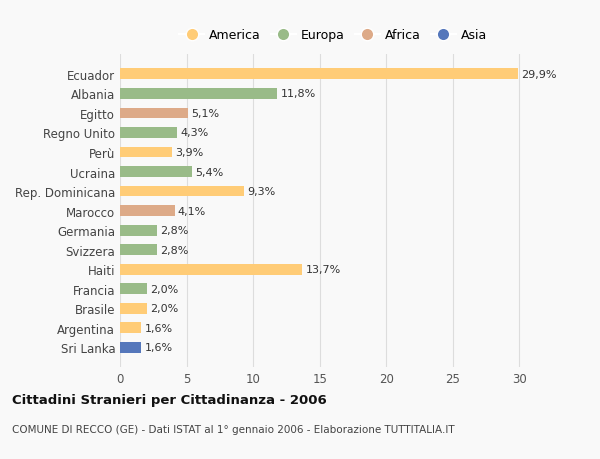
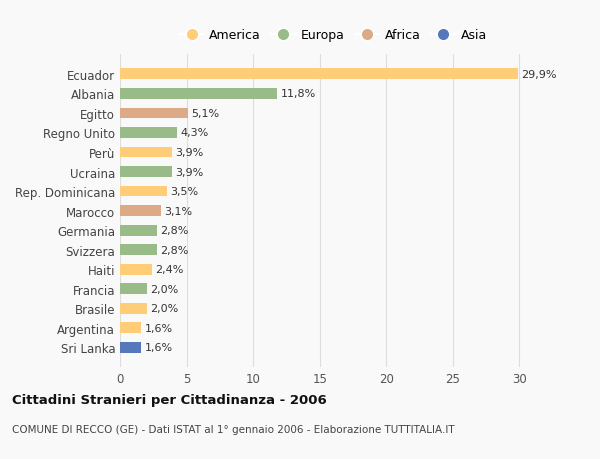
Ucraina: 5,4% -> 3,9%
Rep. Dominicana: 9,3% -> 3,5%
Marocco: 4,1% -> 3,1%
Haiti: 13,7% -> 2,4%
